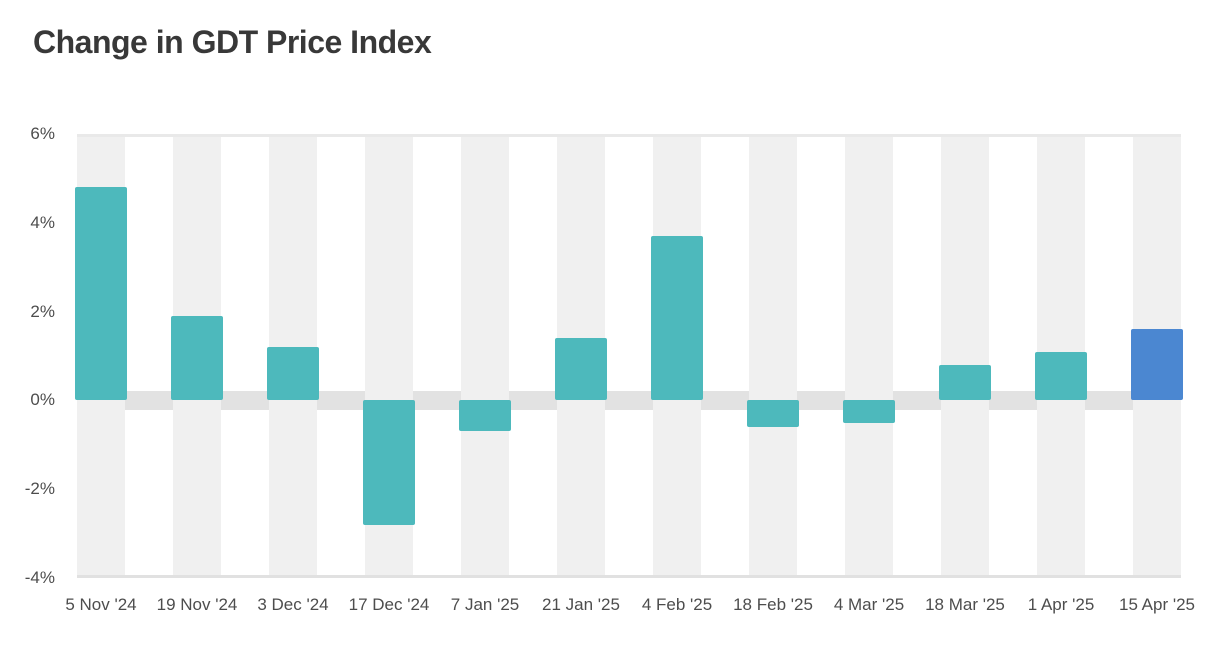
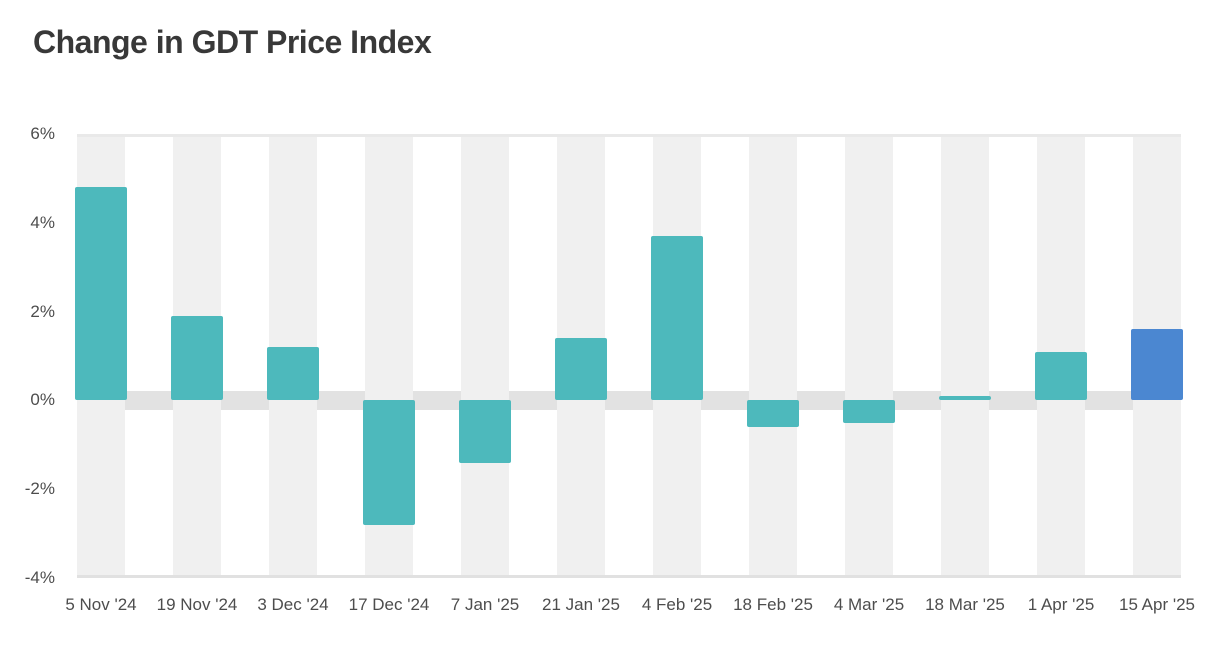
7 Jan '25: -0.7% -> -1.4%
18 Mar '25: 0.8% -> 0.1%
